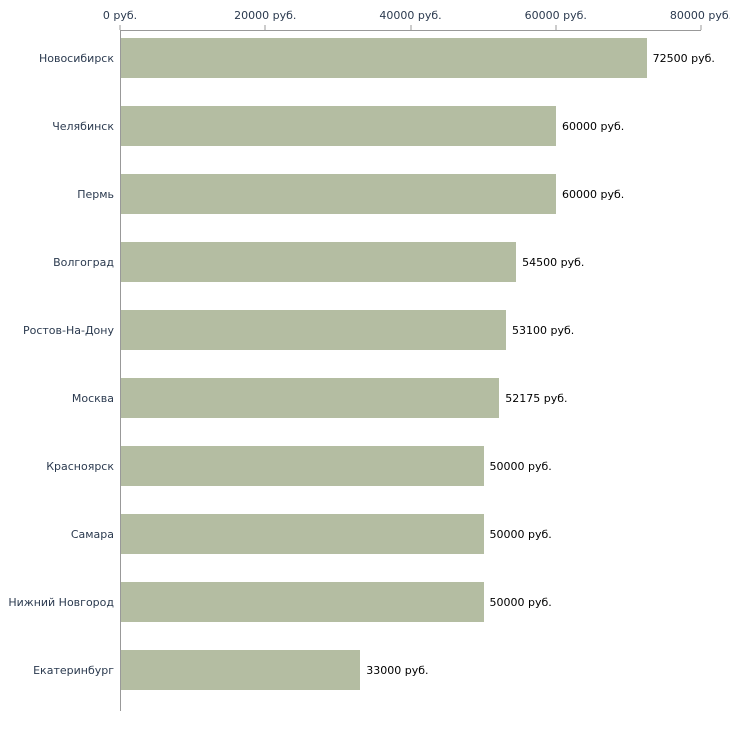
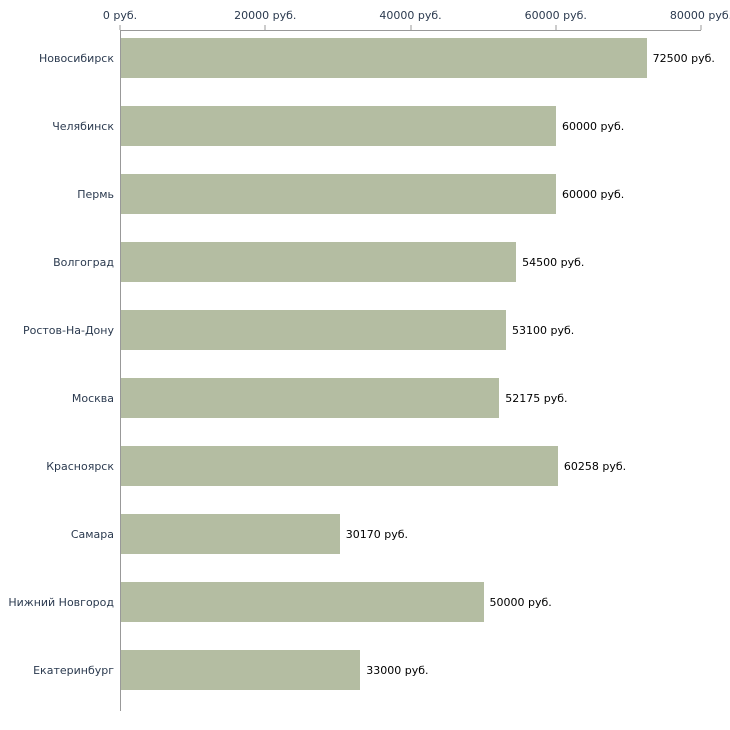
Красноярск: 50000 -> 60258
Самара: 50000 -> 30170
